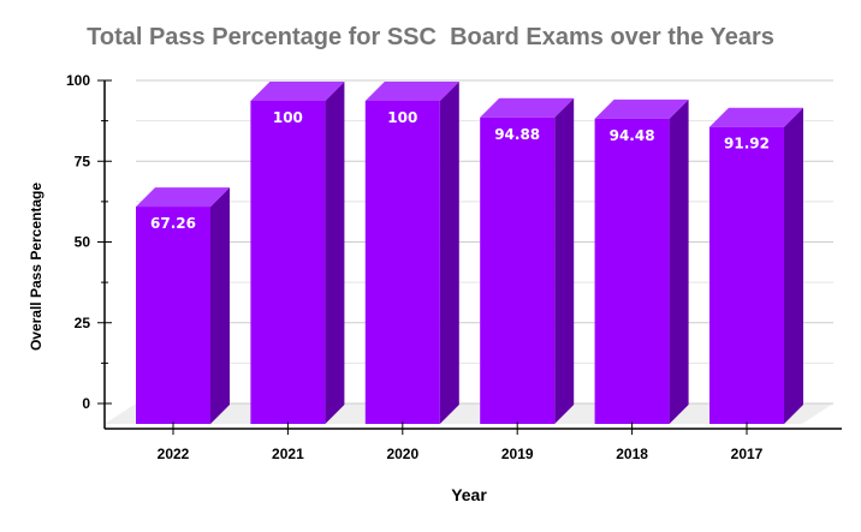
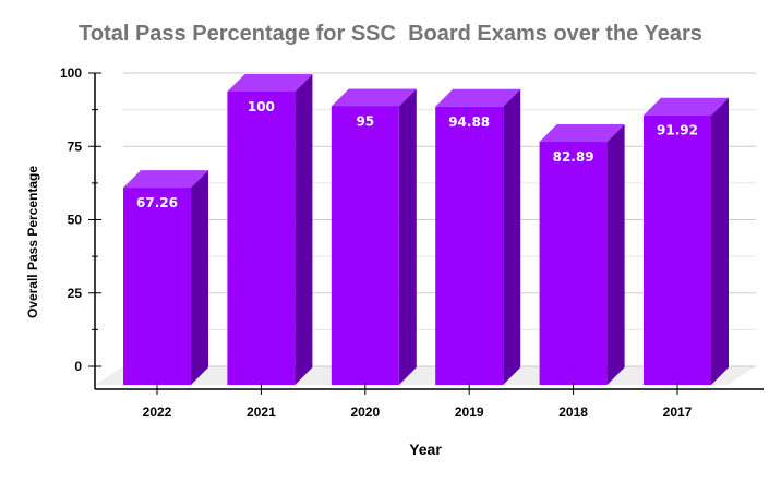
2020: 100 -> 95
2018: 94.48 -> 82.89
